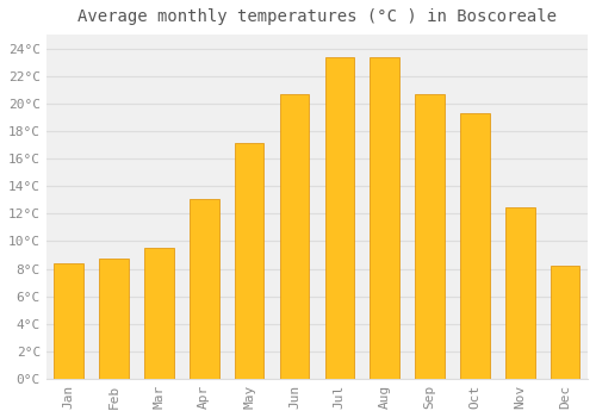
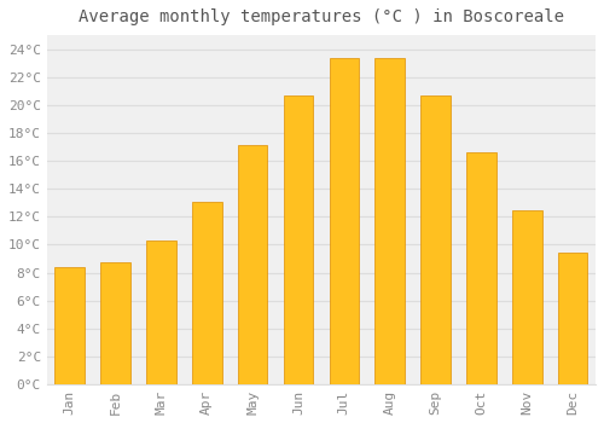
Mar: 9.5°C -> 10.3°C
Oct: 19.3°C -> 16.6°C
Dec: 8.2°C -> 9.4°C
